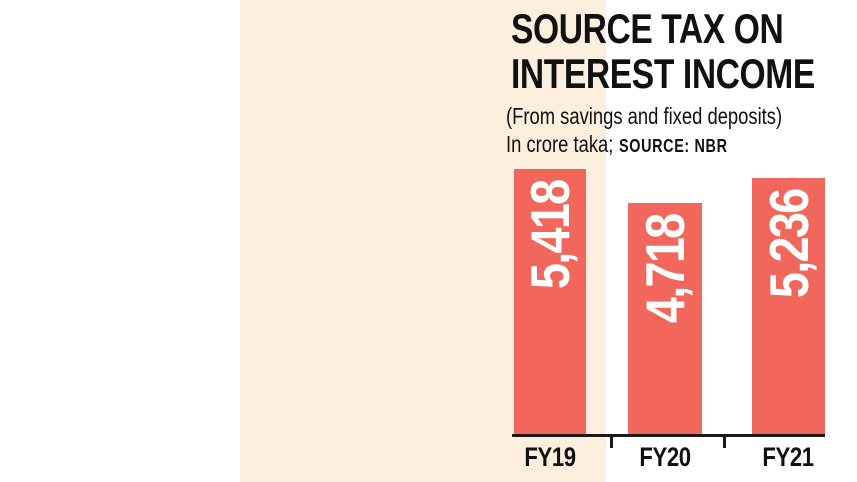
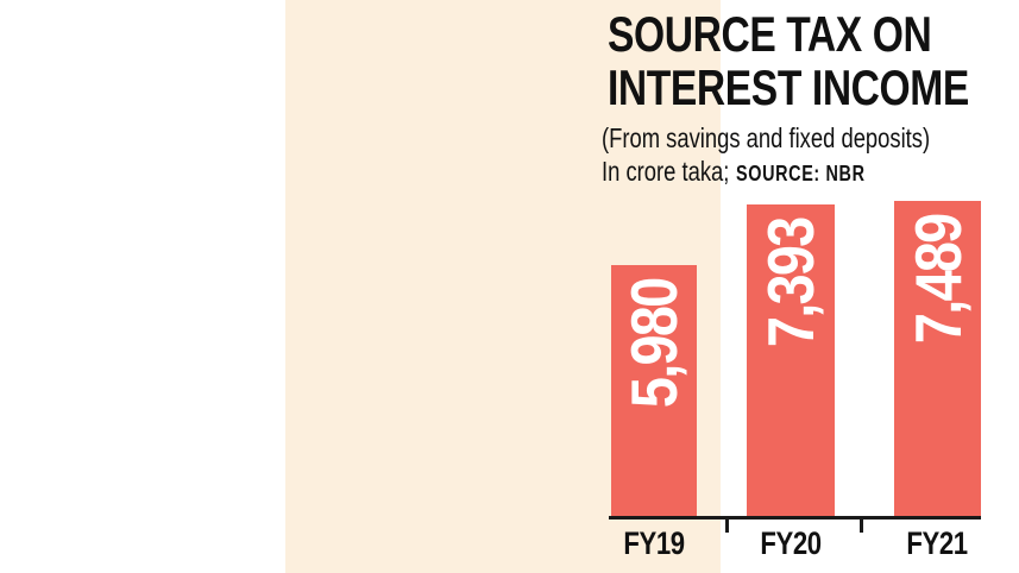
FY19: 5,418 -> 5,980
FY20: 4,718 -> 7,393
FY21: 5,236 -> 7,489
